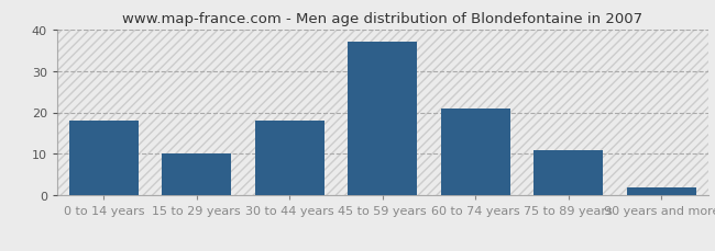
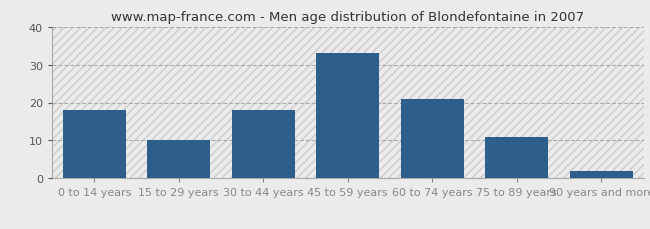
45 to 59 years: 37 -> 33
